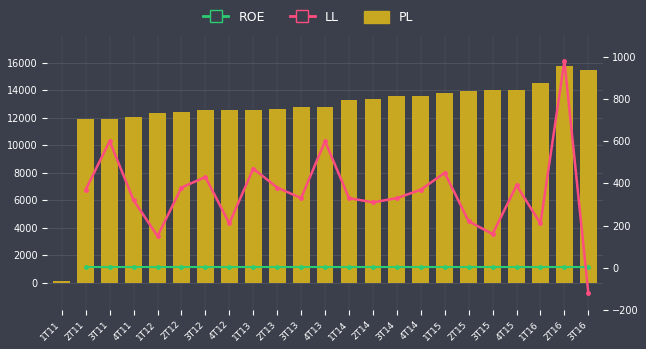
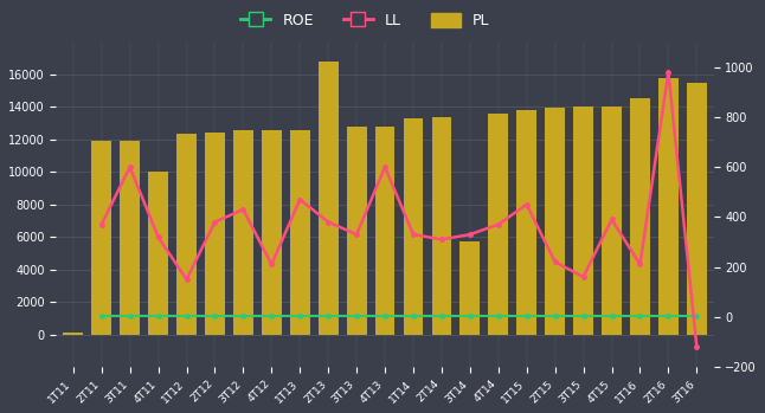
PL/4T11: 12000 -> 10000
PL/2T13: 12600 -> 16800
PL/3T14: 13600 -> 5700
